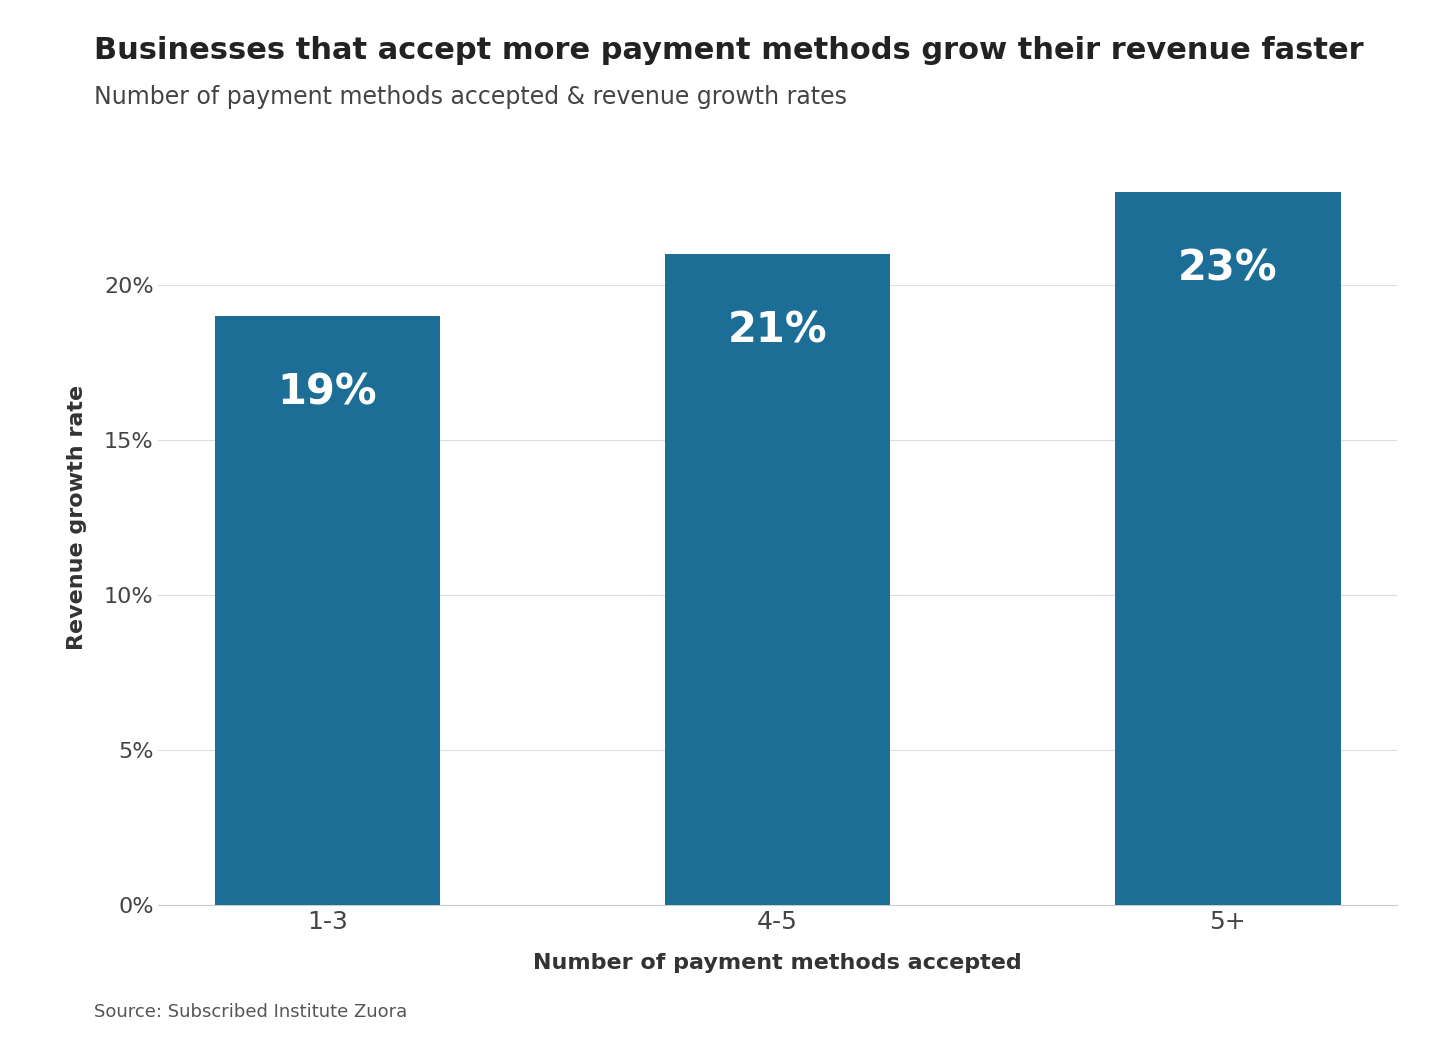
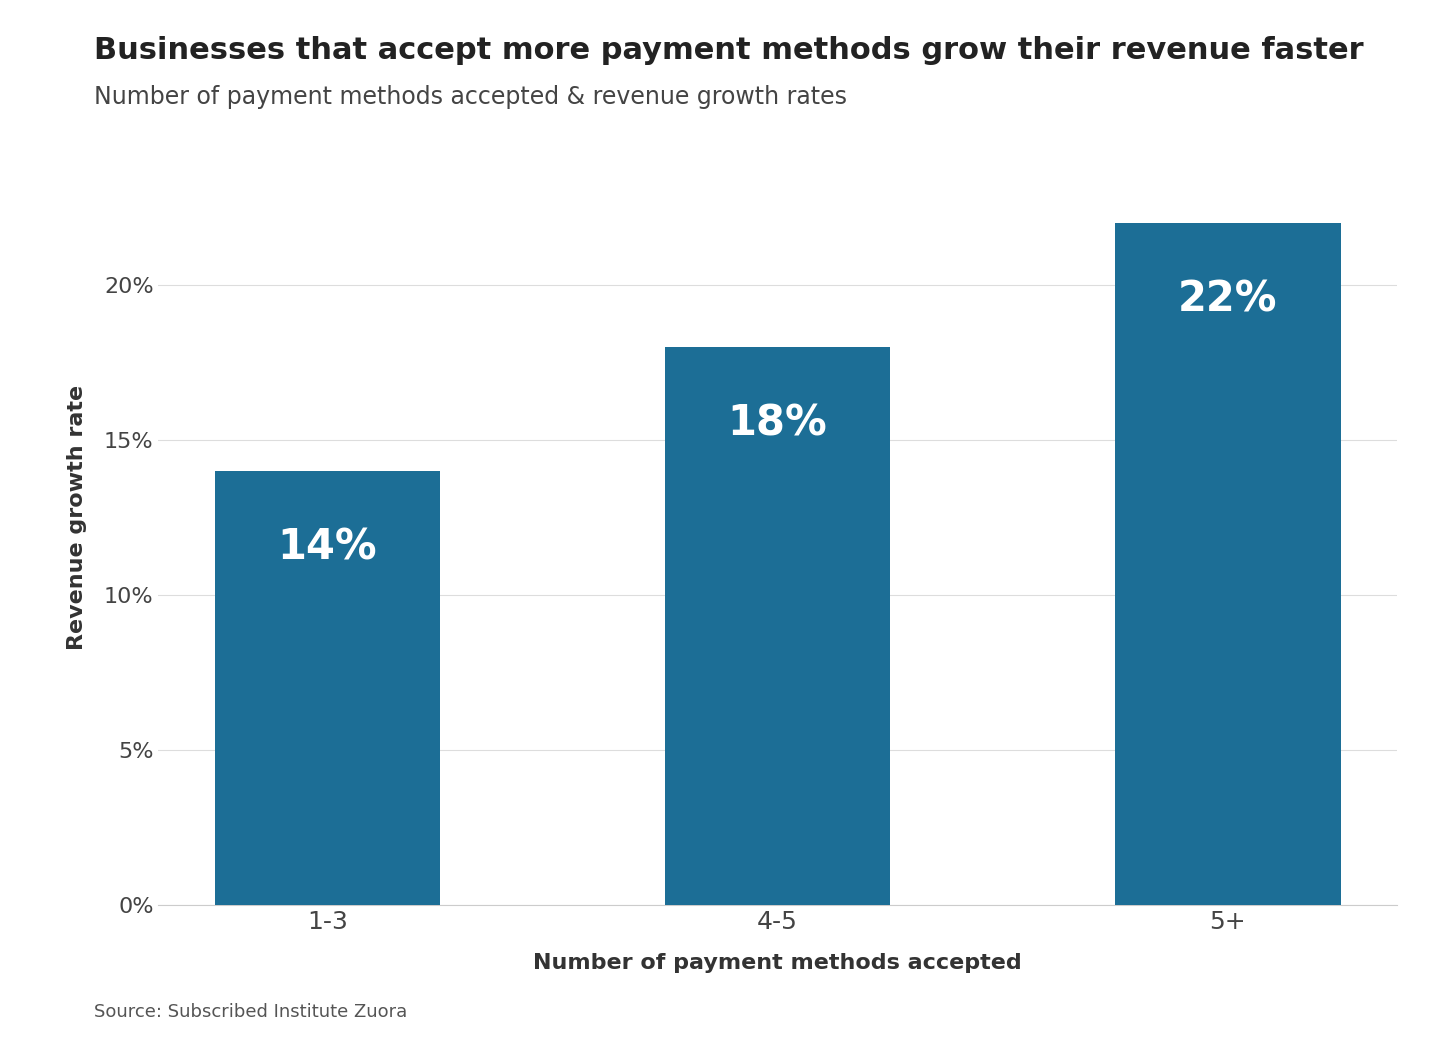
1-3: 19% -> 14%
4-5: 21% -> 18%
5+: 23% -> 22%
